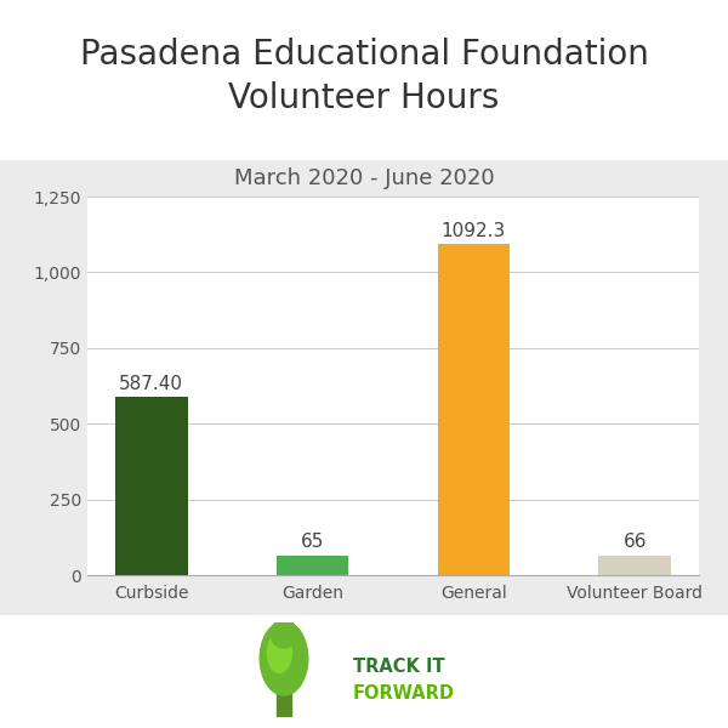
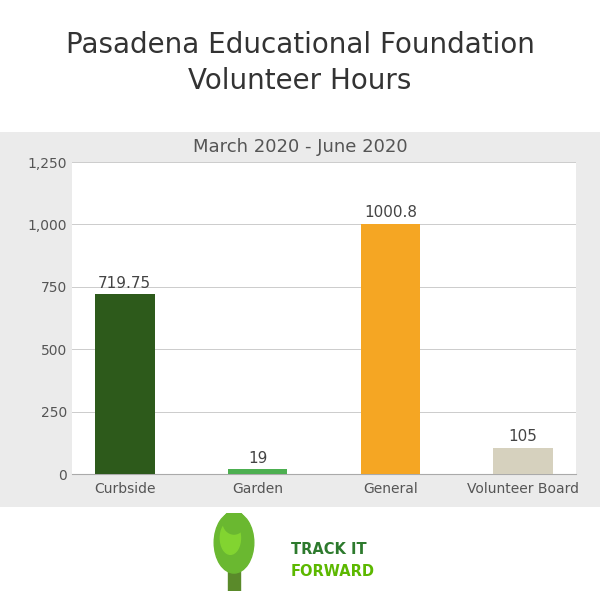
Curbside: 587.40 -> 719.75
Garden: 65 -> 19
General: 1092.3 -> 1000.8
Volunteer Board: 66 -> 105
